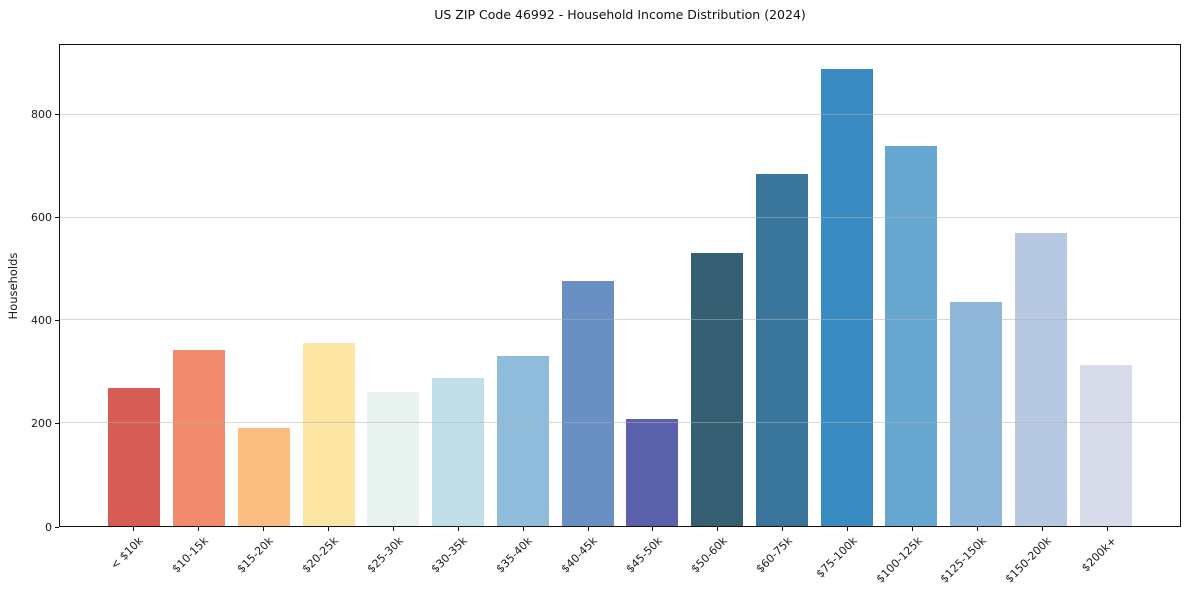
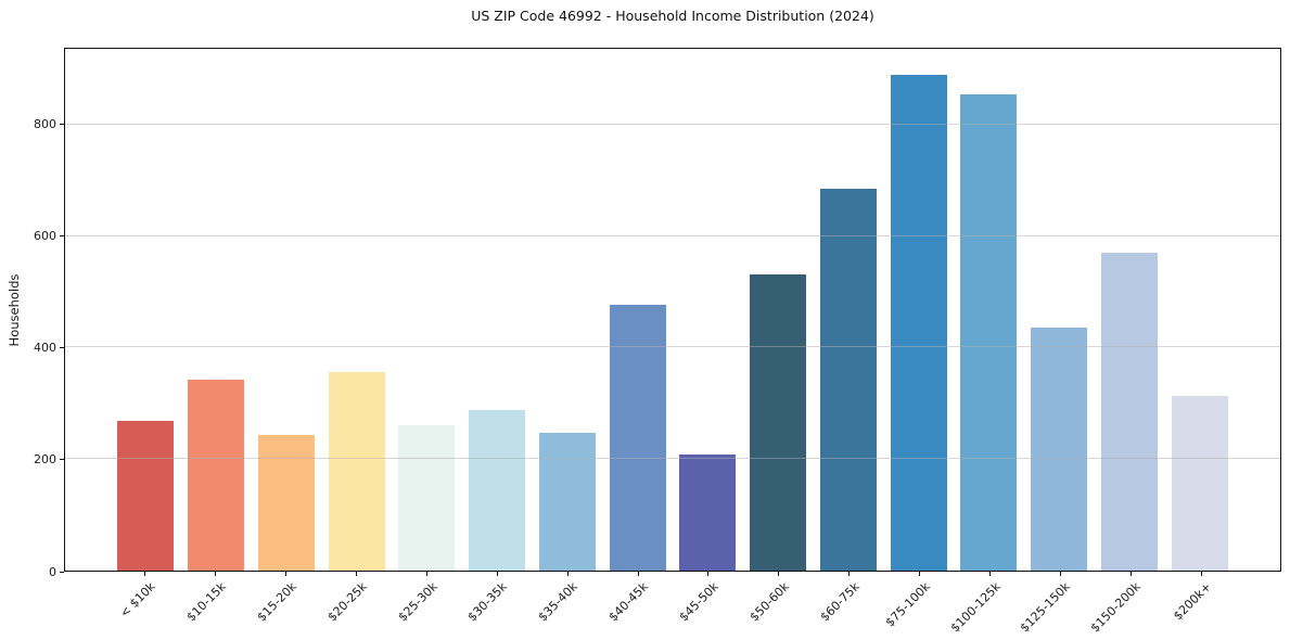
$15-20k: 190 -> 240
$35-40k: 330 -> 250
$100-125k: 740 -> 860
